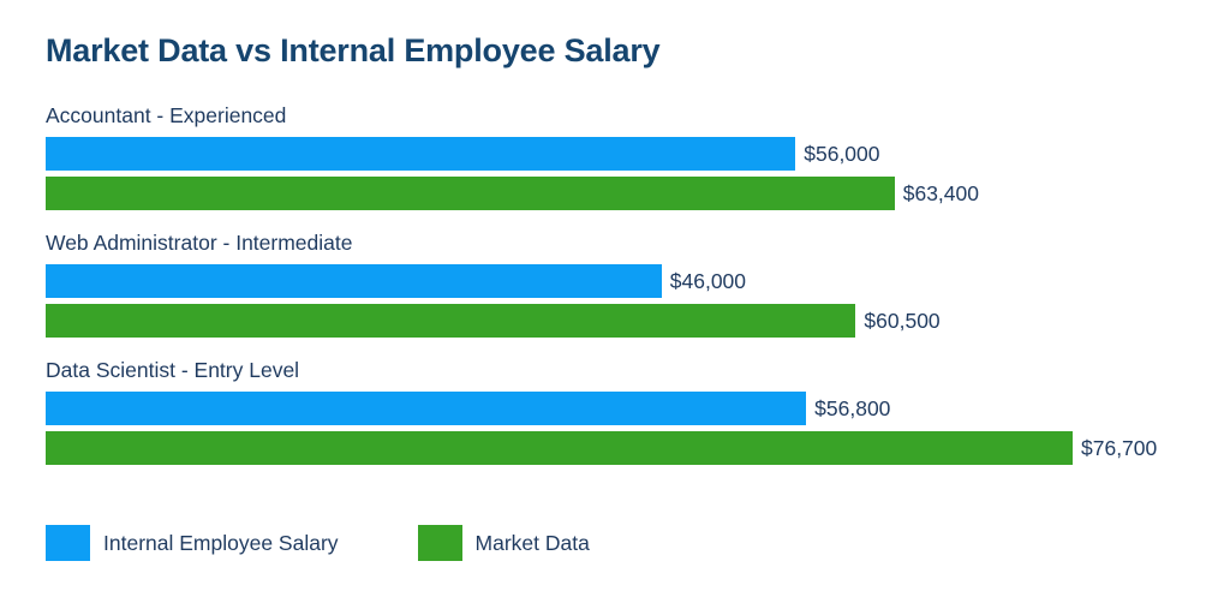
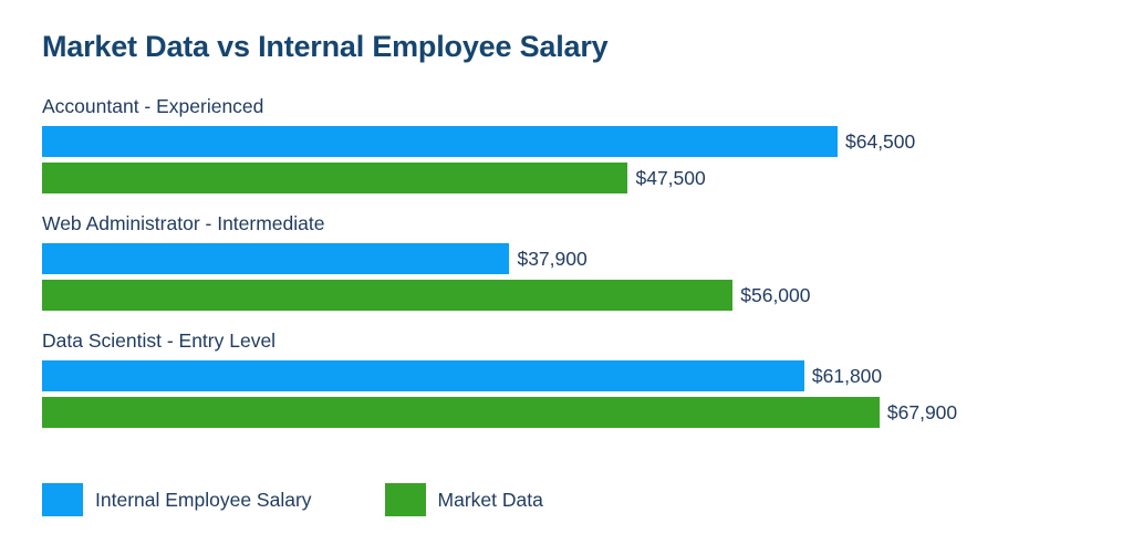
Internal Employee Salary/Accountant - Experienced: $56,000 -> $64,500
Market Data/Accountant - Experienced: $63,400 -> $47,500
Internal Employee Salary/Web Administrator - Intermediate: $46,000 -> $37,900
Market Data/Web Administrator - Intermediate: $60,500 -> $56,000
Internal Employee Salary/Data Scientist - Entry Level: $56,800 -> $61,800
Market Data/Data Scientist - Entry Level: $76,700 -> $67,900
